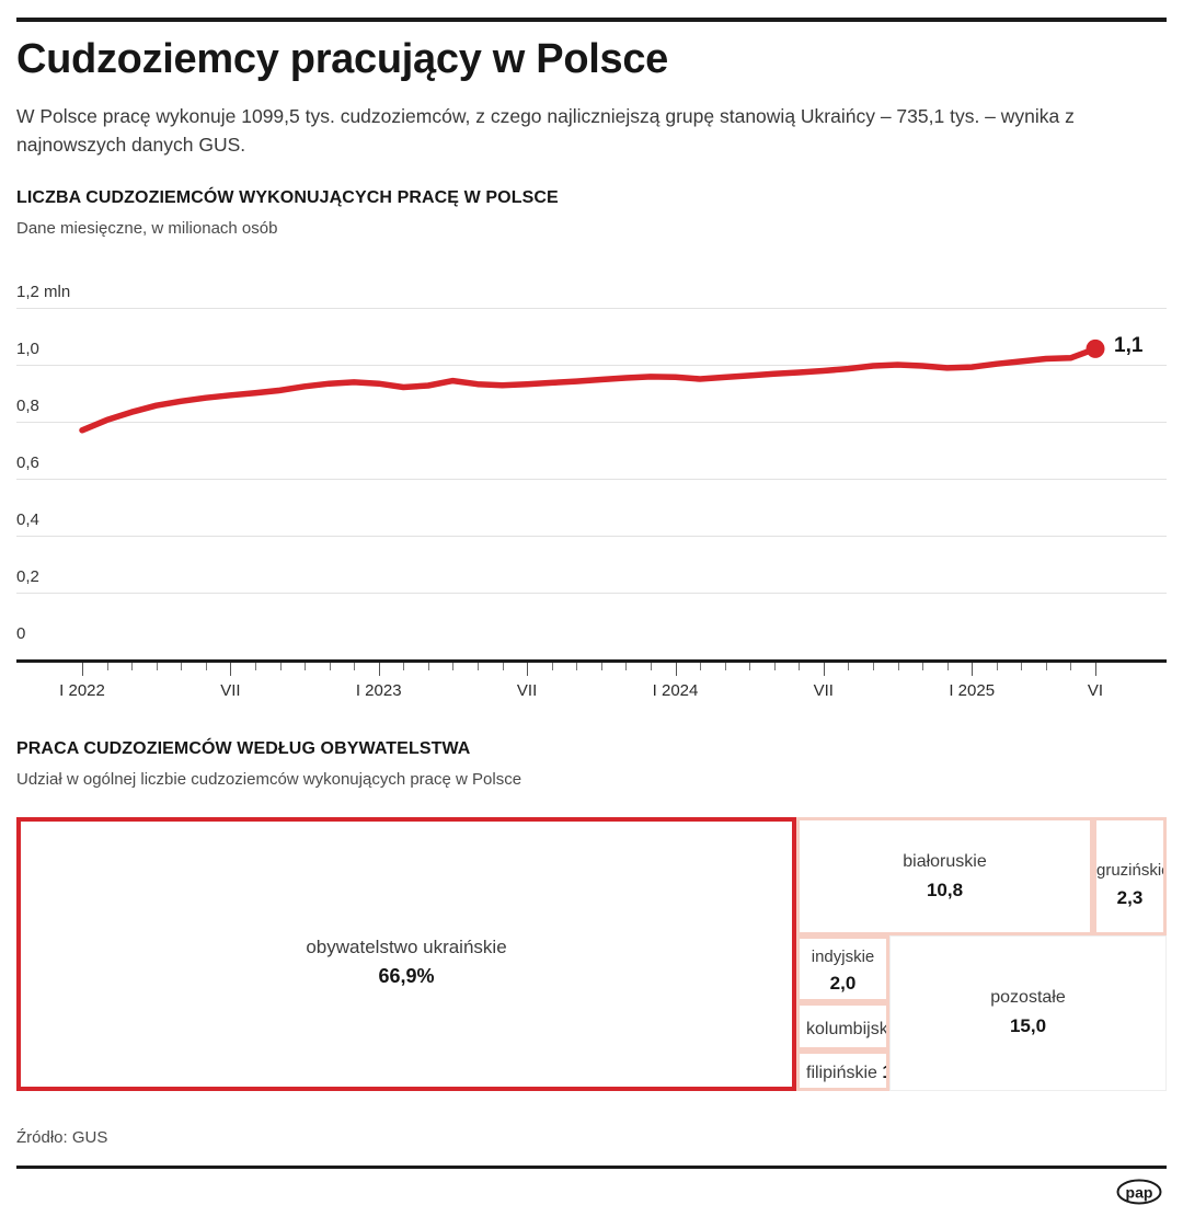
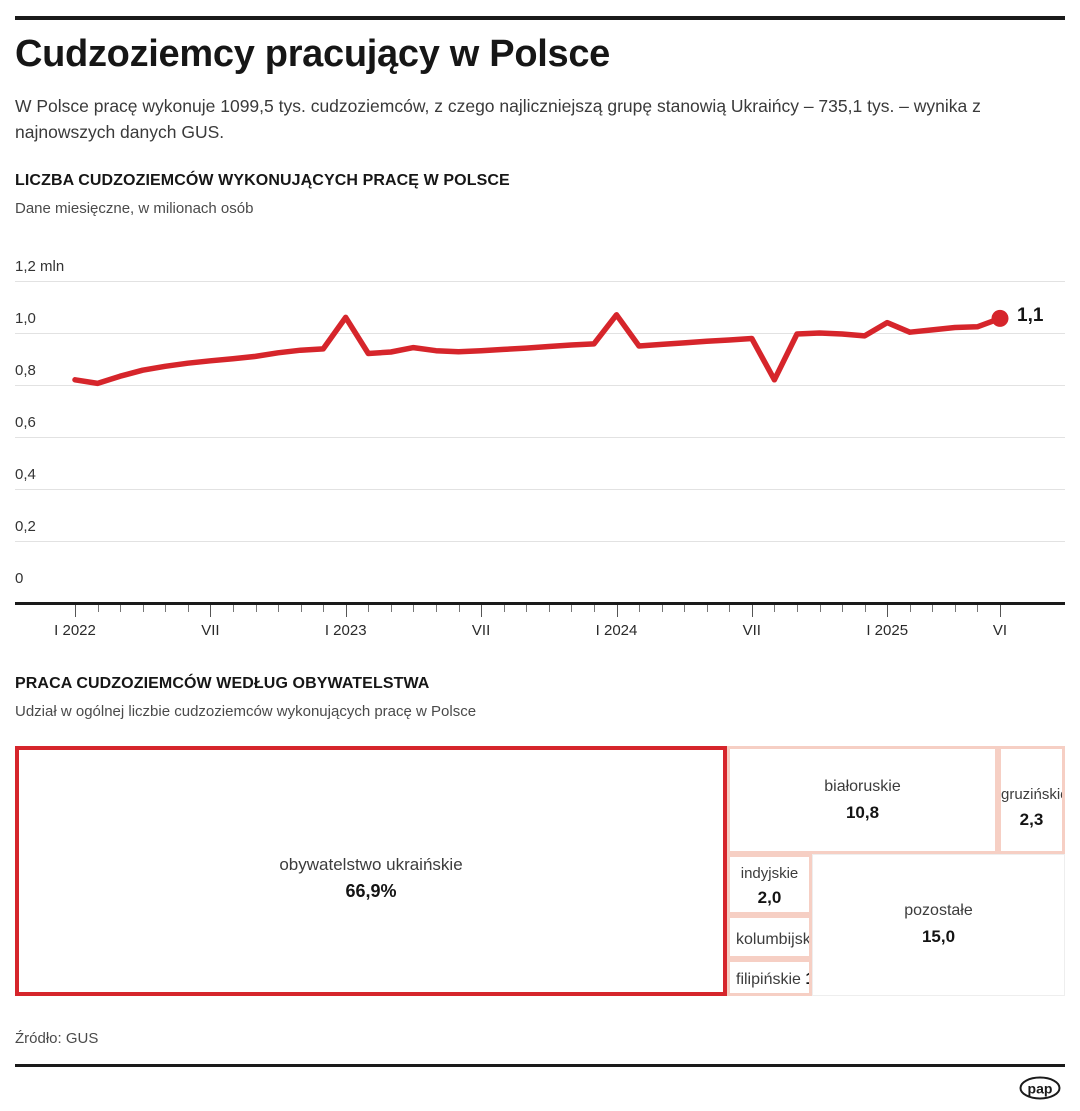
I 2022: 0,77 -> 0,82
I 2023: 0,93 -> 1,06
I 2024: 0,96 -> 1,07
VIII 2024: 0,99 -> 0,82
I 2025: 0,99 -> 1,04
